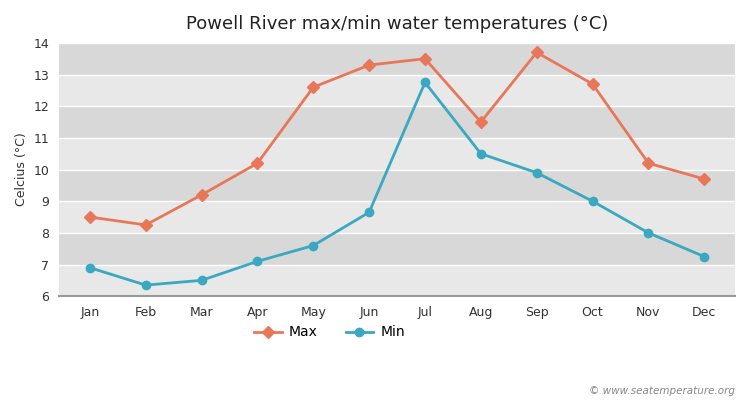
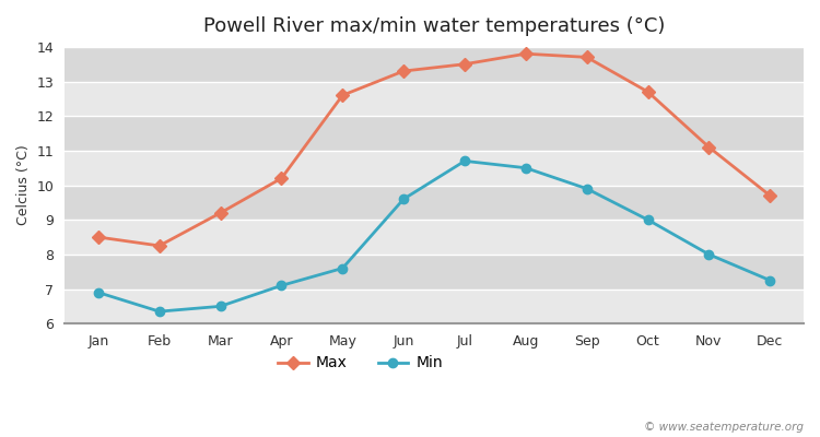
Min/Jun: 8.65 -> 9.60
Min/Jul: 12.75 -> 10.70
Max/Aug: 11.50 -> 13.80
Max/Nov: 10.20 -> 11.10
